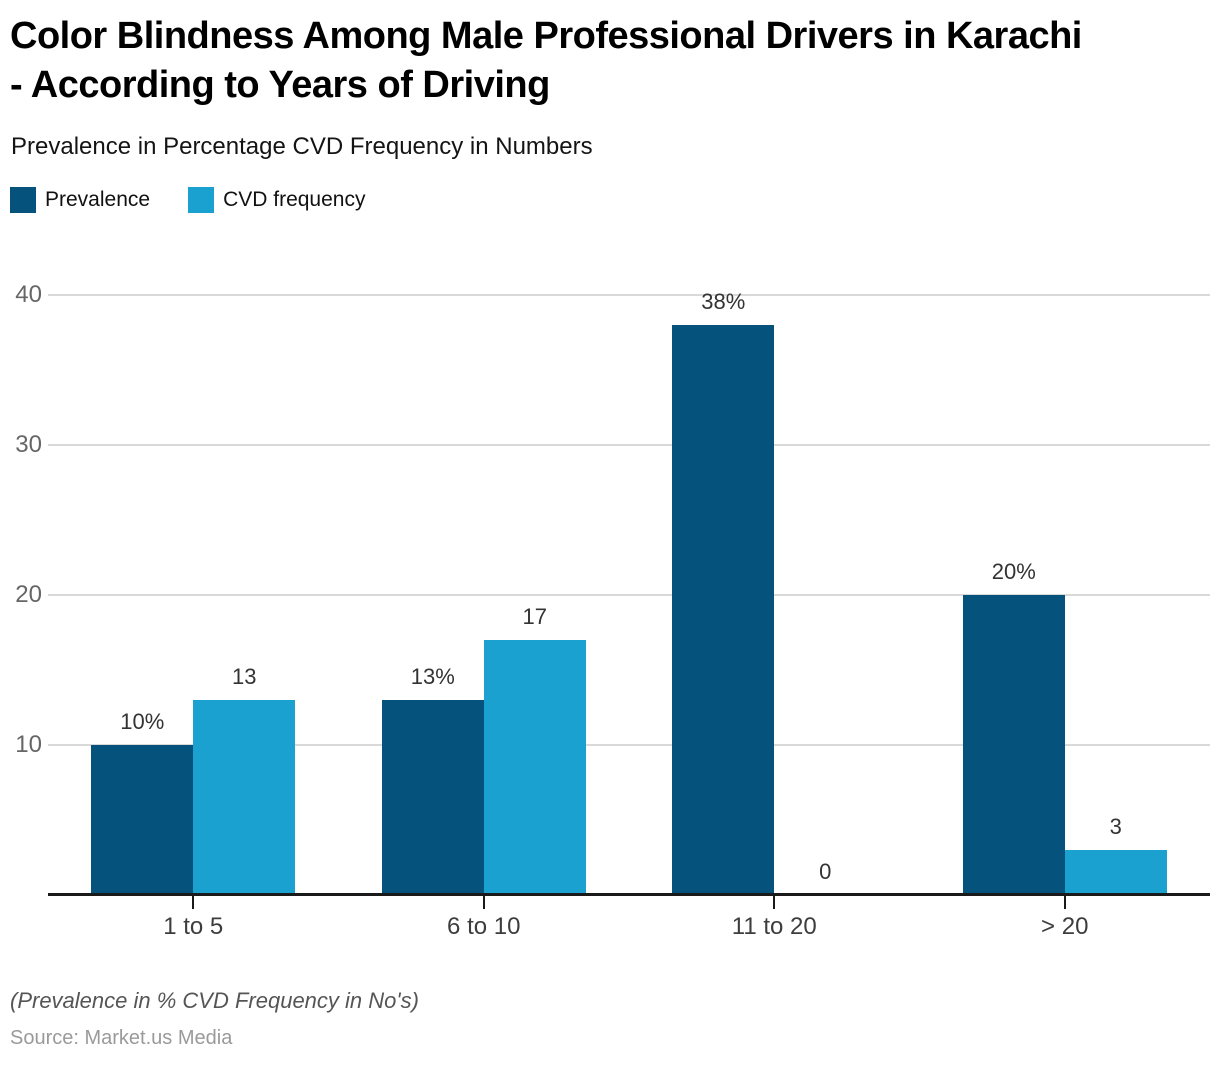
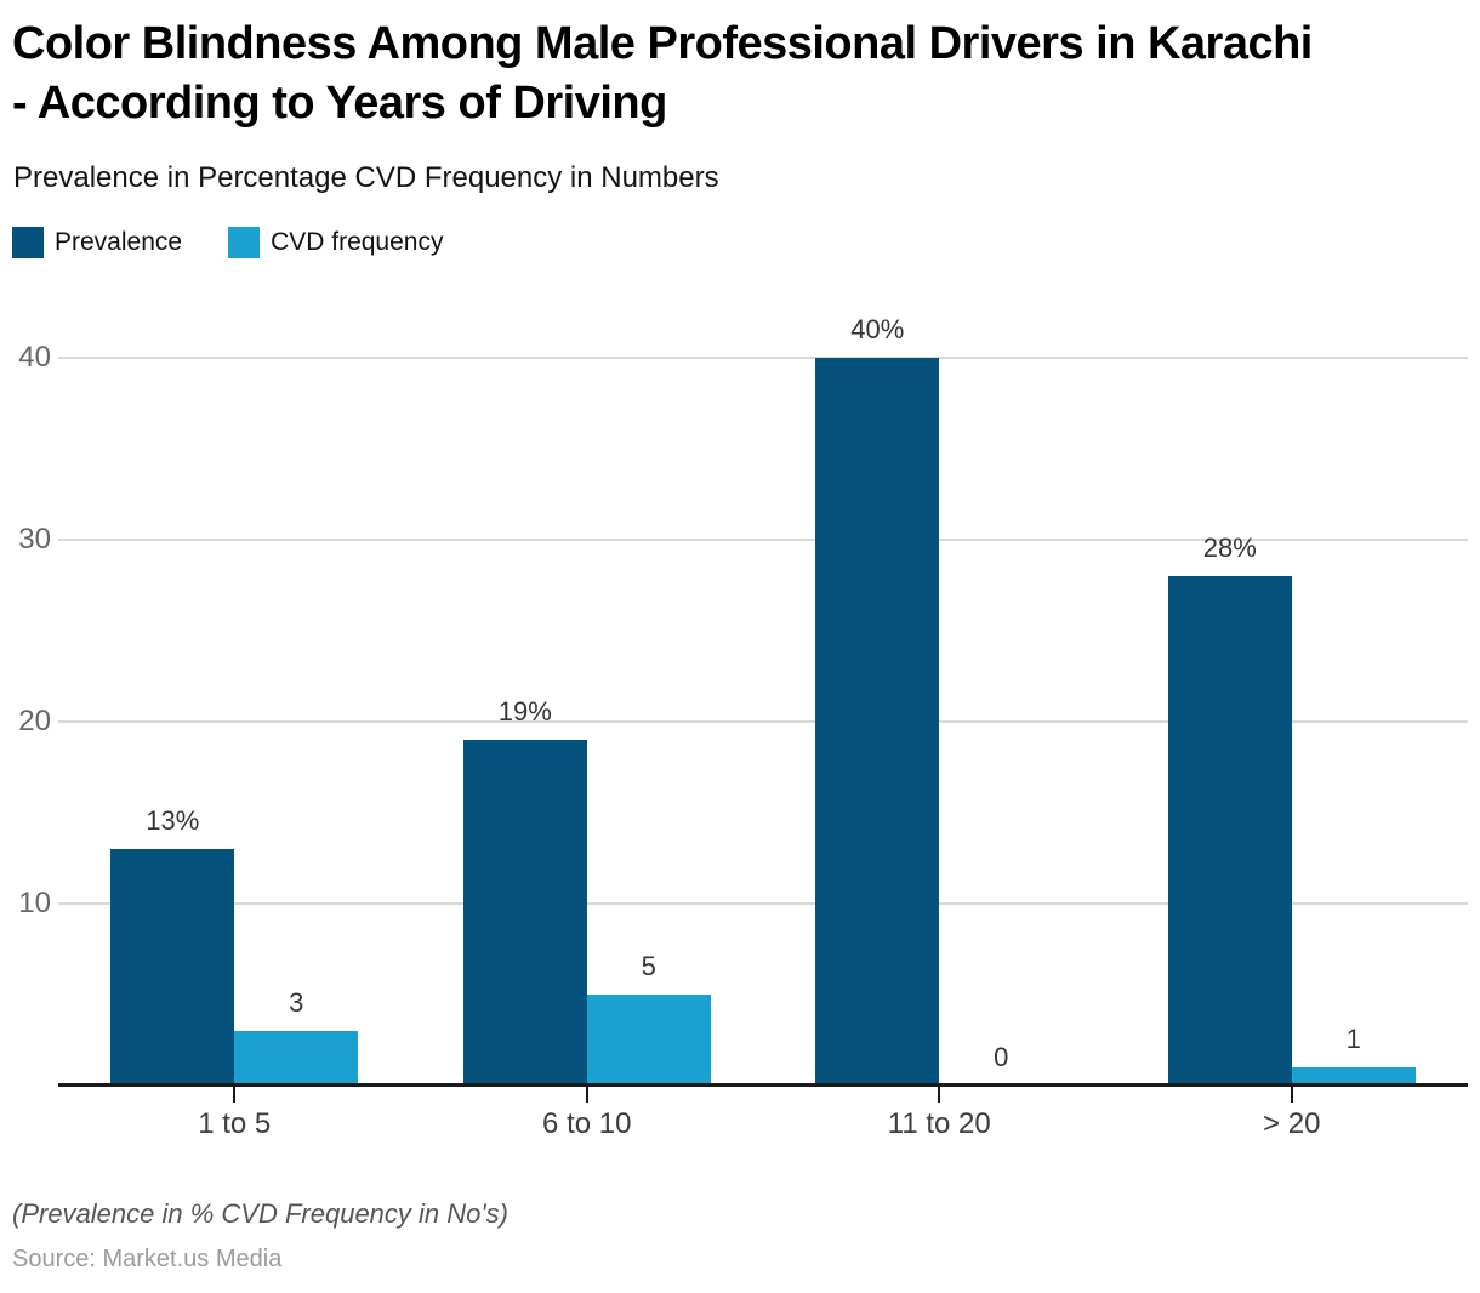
Prevalence/1 to 5: 10% -> 13%
CVD frequency/1 to 5: 13 -> 3
Prevalence/6 to 10: 13% -> 19%
CVD frequency/6 to 10: 17 -> 5
Prevalence/11 to 20: 38% -> 40%
Prevalence/> 20: 20% -> 28%
CVD frequency/> 20: 3 -> 1
